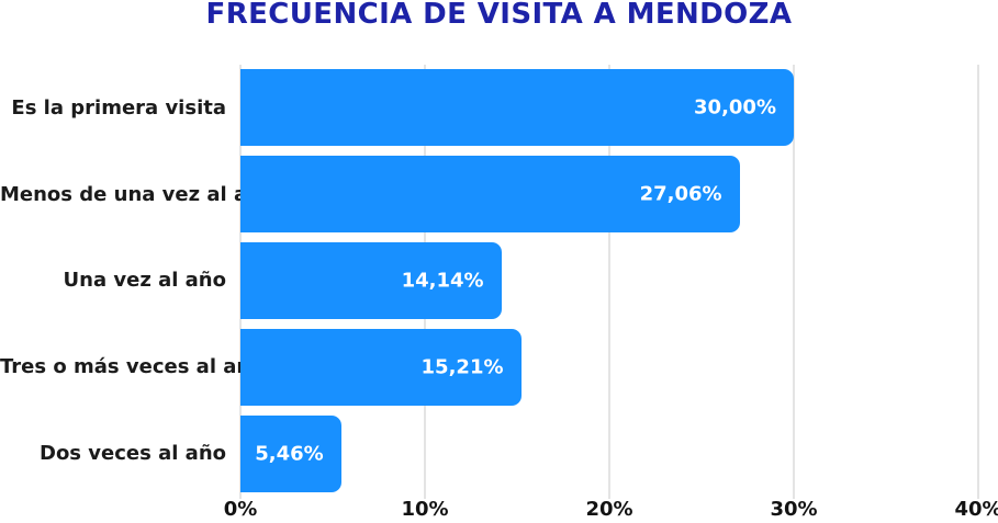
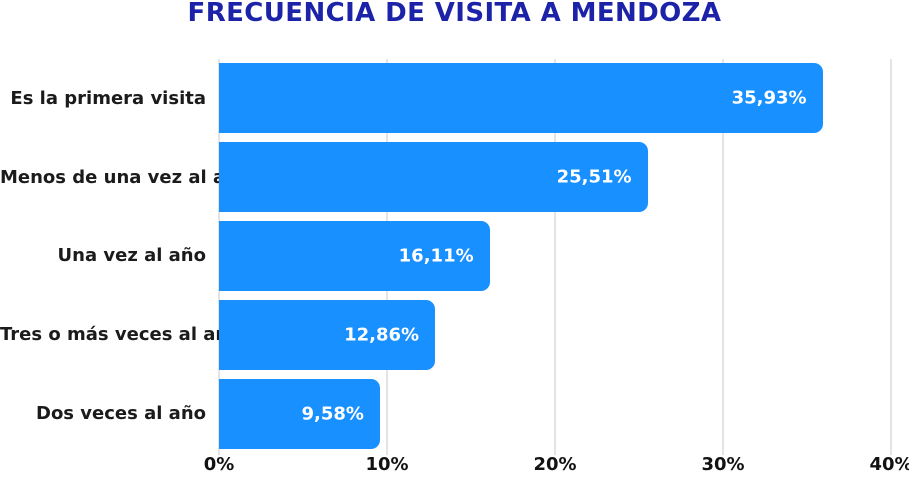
Es la primera visita: 30,00% -> 35,93%
Menos de una vez al año: 27,06% -> 25,51%
Una vez al año: 14,14% -> 16,11%
Tres o más veces al año: 15,21% -> 12,86%
Dos veces al año: 5,46% -> 9,58%
